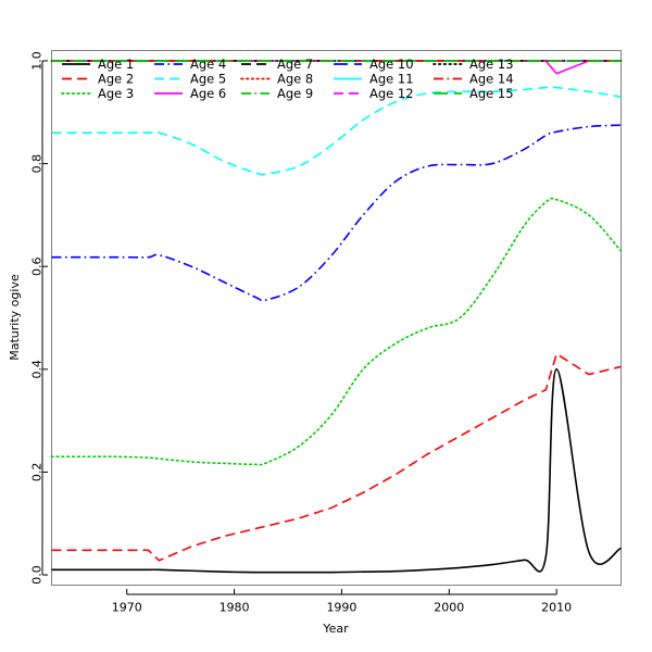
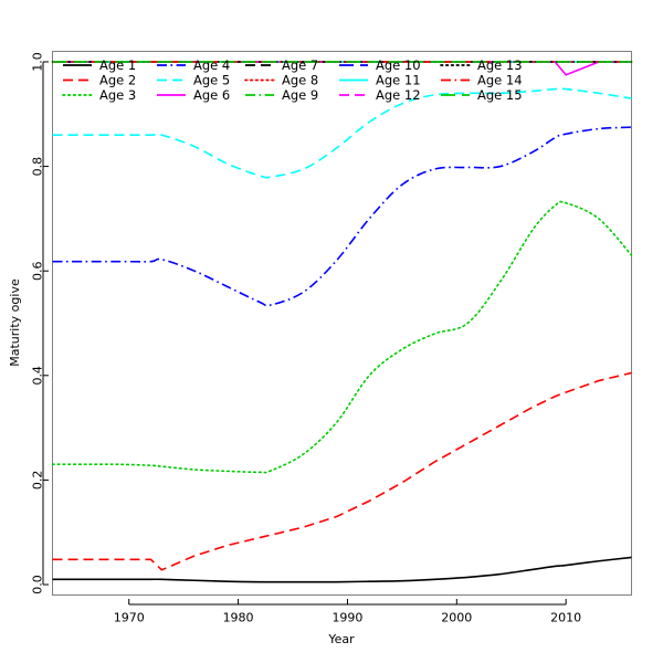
Age 1/2010: 0.40 -> 0.04
Age 2/2010: 0.43 -> 0.37
